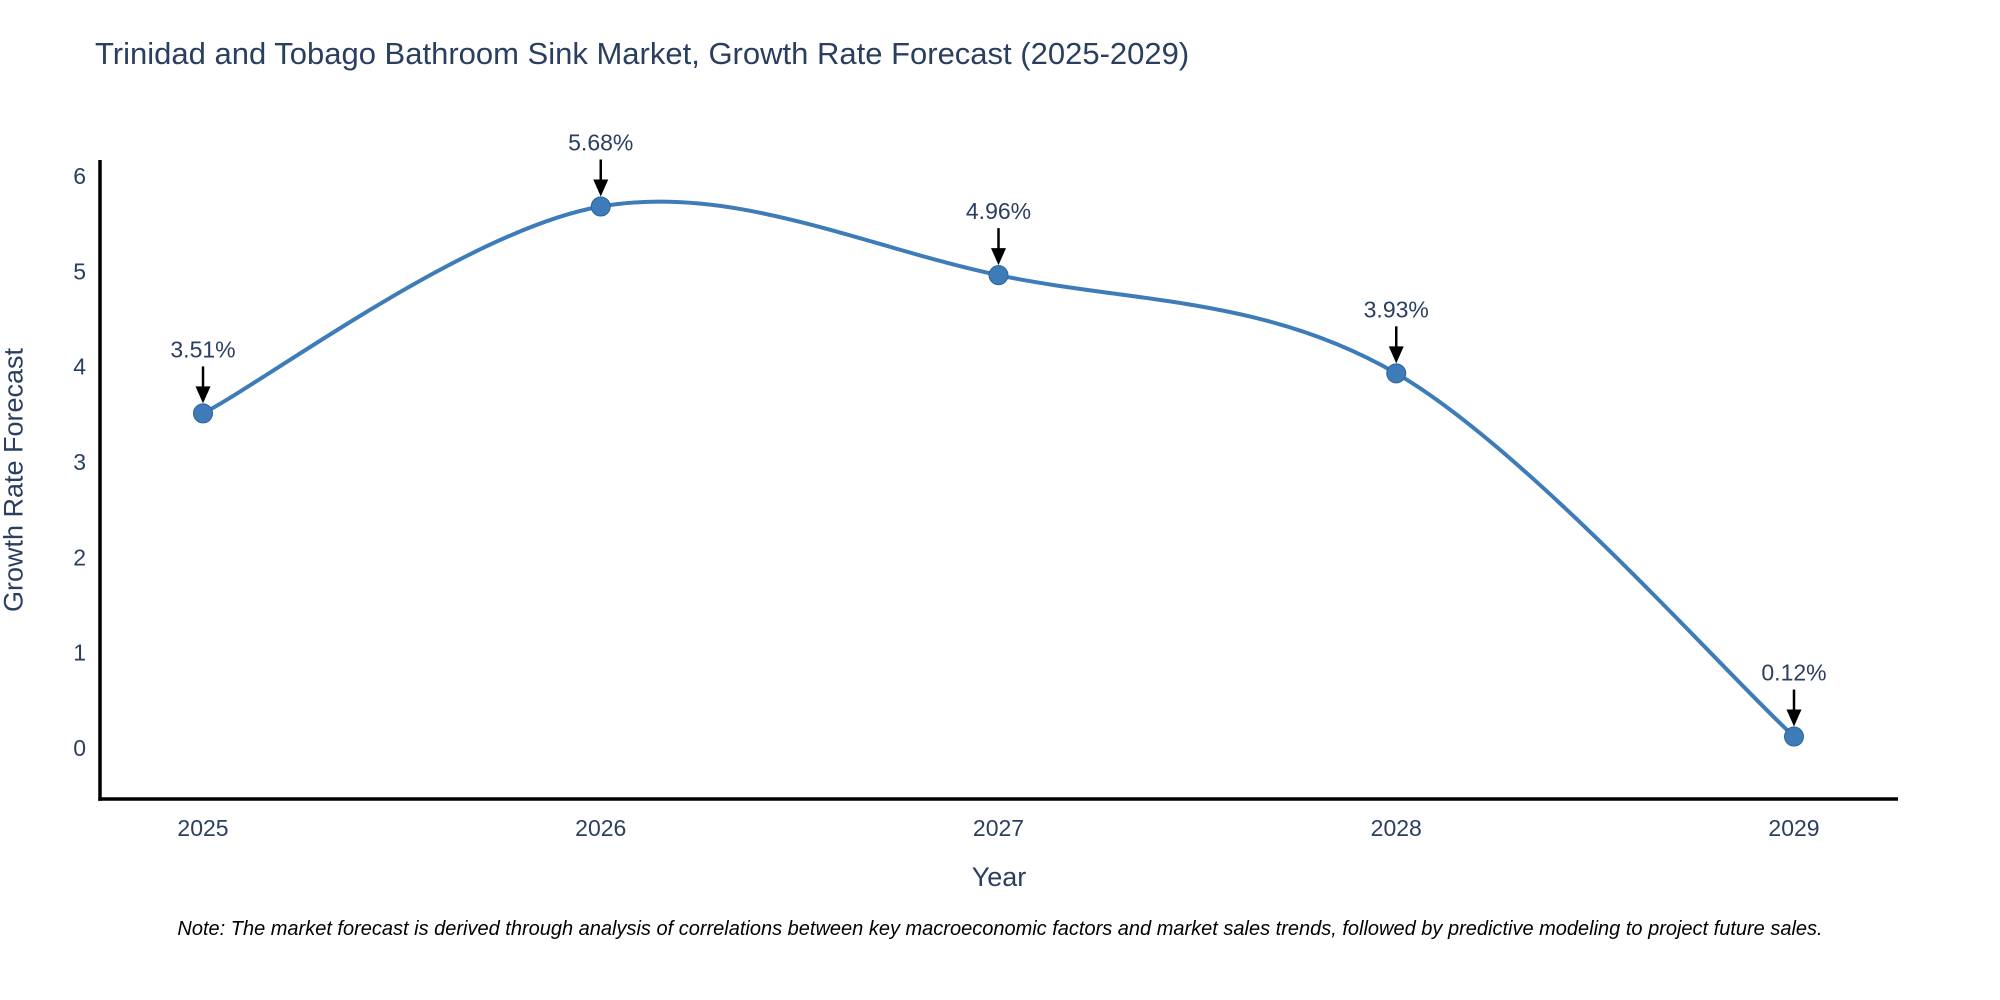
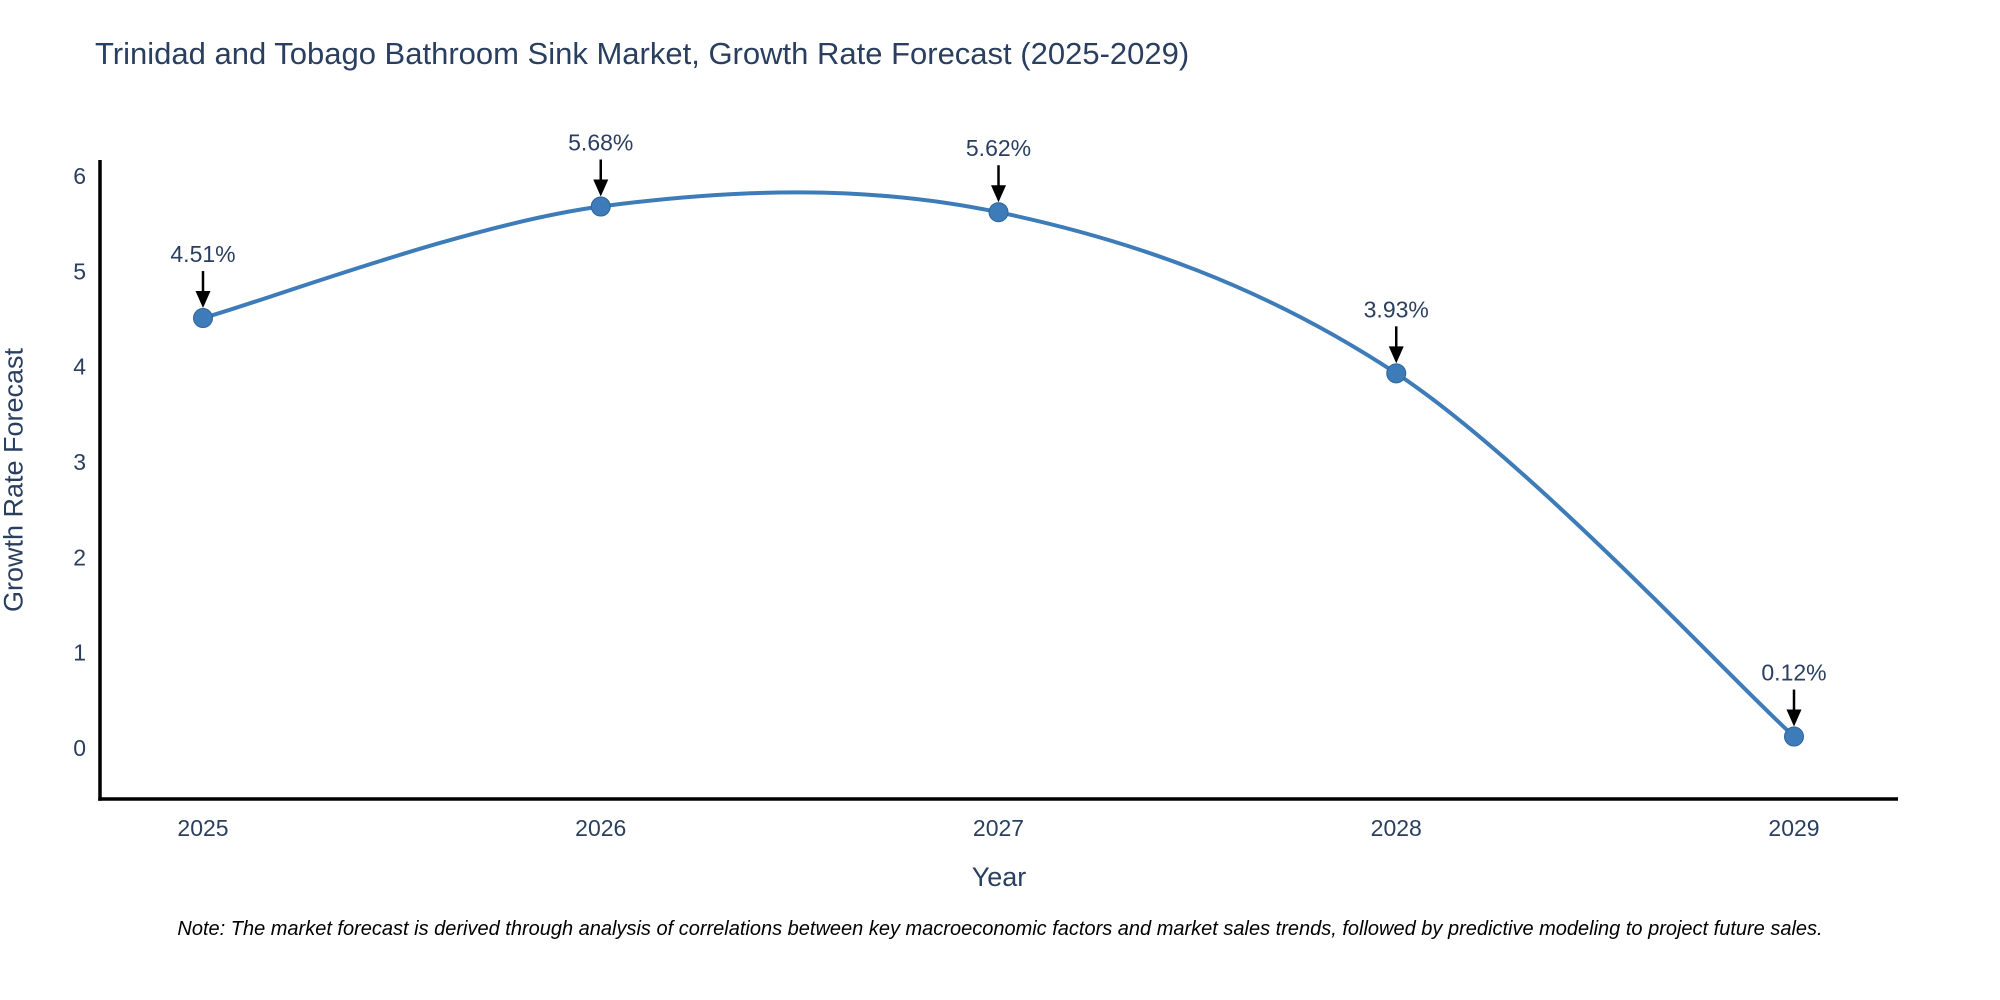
2025: 3.51% -> 4.51%
2027: 4.96% -> 5.62%
